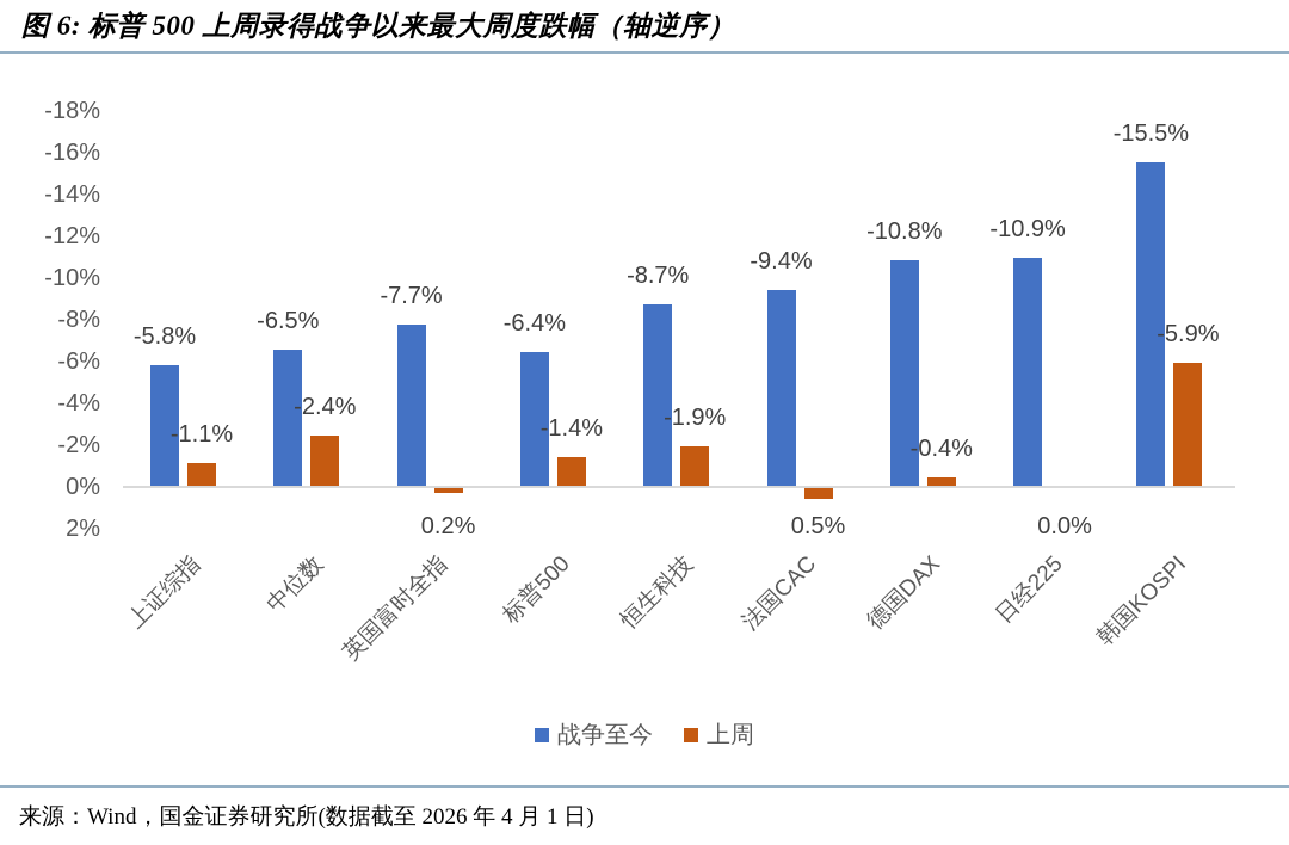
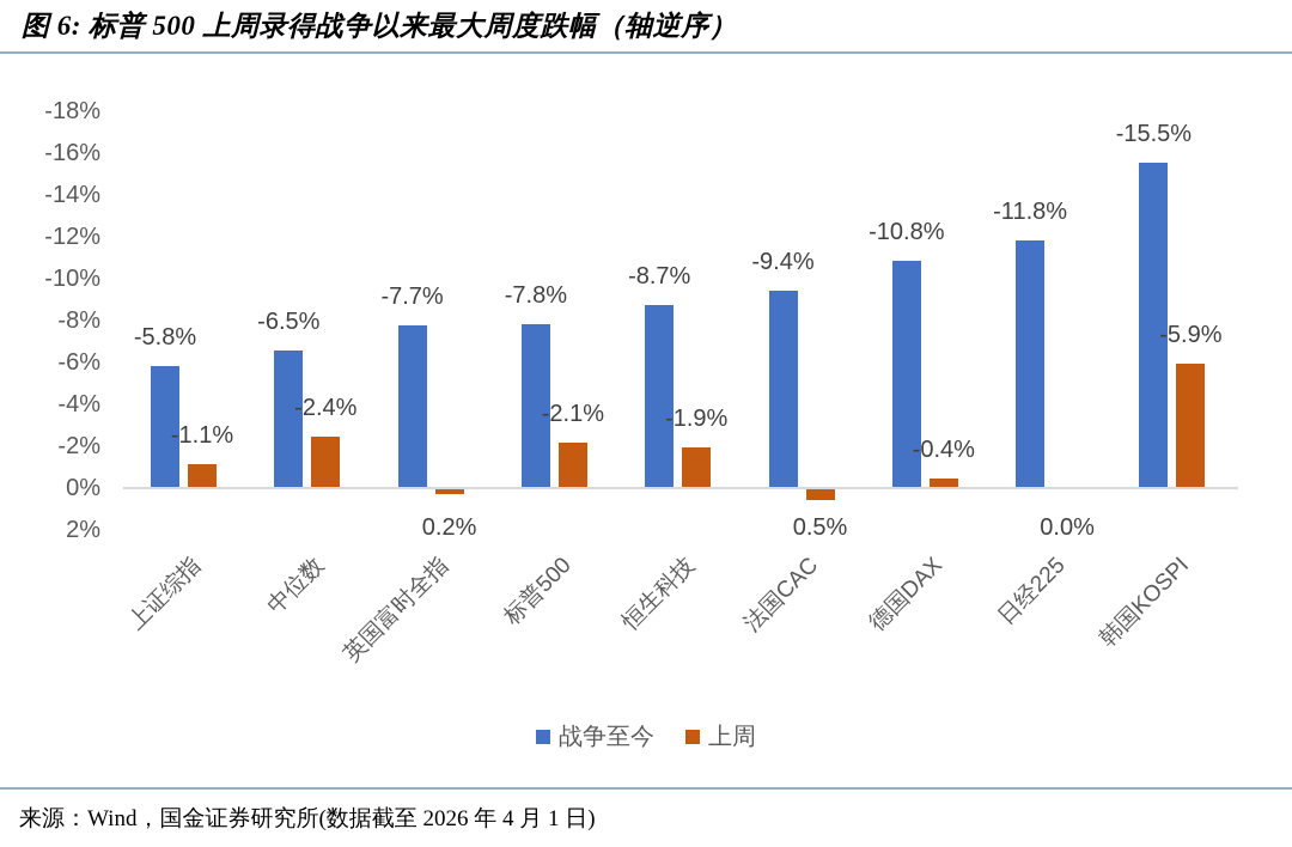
战争至今/标普500: -6.4% -> -7.8%
上周/标普500: -1.4% -> -2.1%
战争至今/日经225: -10.9% -> -11.8%
